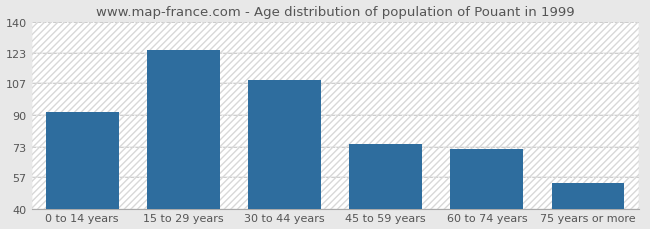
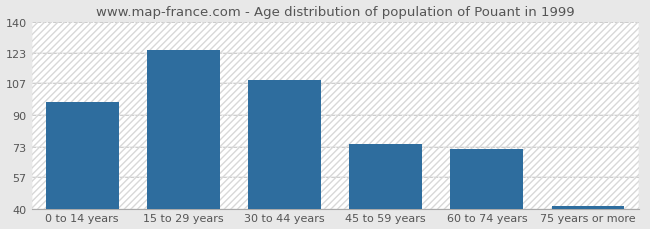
0 to 14 years: 92 -> 97
75 years or more: 54 -> 42
